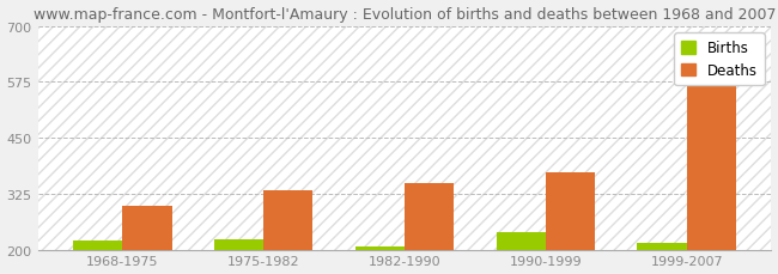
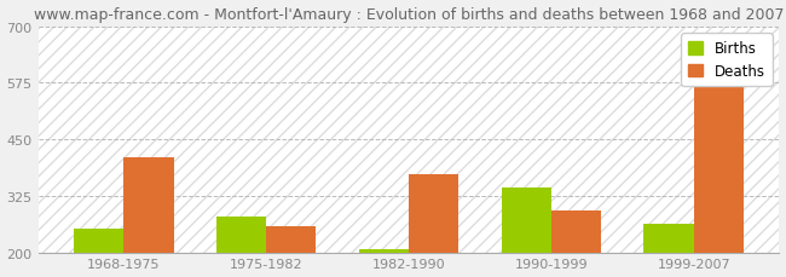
Births/1968-1975: 222 -> 255
Deaths/1968-1975: 300 -> 410
Births/1975-1982: 225 -> 280
Deaths/1975-1982: 335 -> 260
Deaths/1982-1990: 350 -> 375
Births/1990-1999: 240 -> 345
Deaths/1990-1999: 375 -> 295
Births/1999-2007: 218 -> 265
